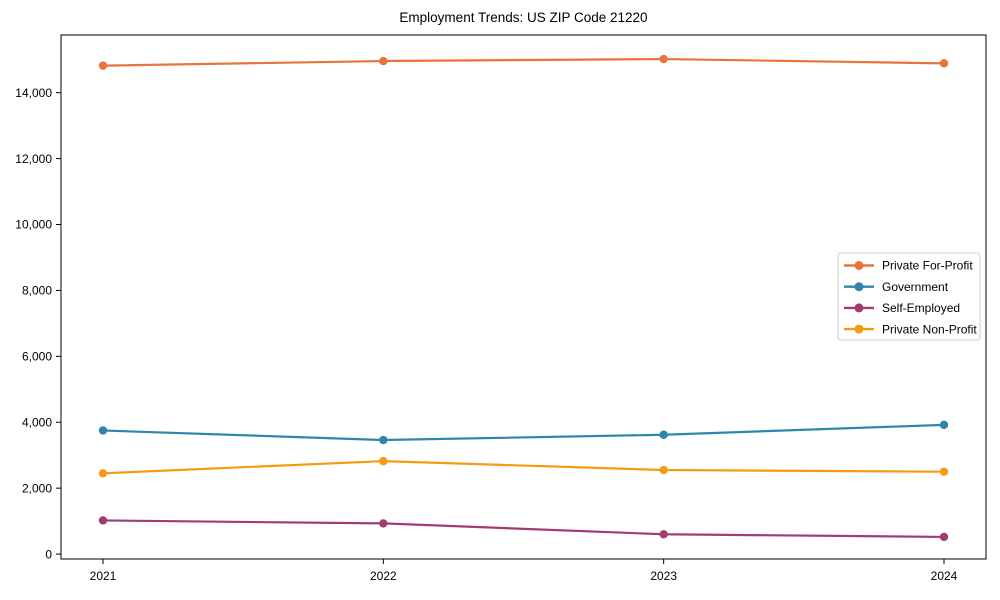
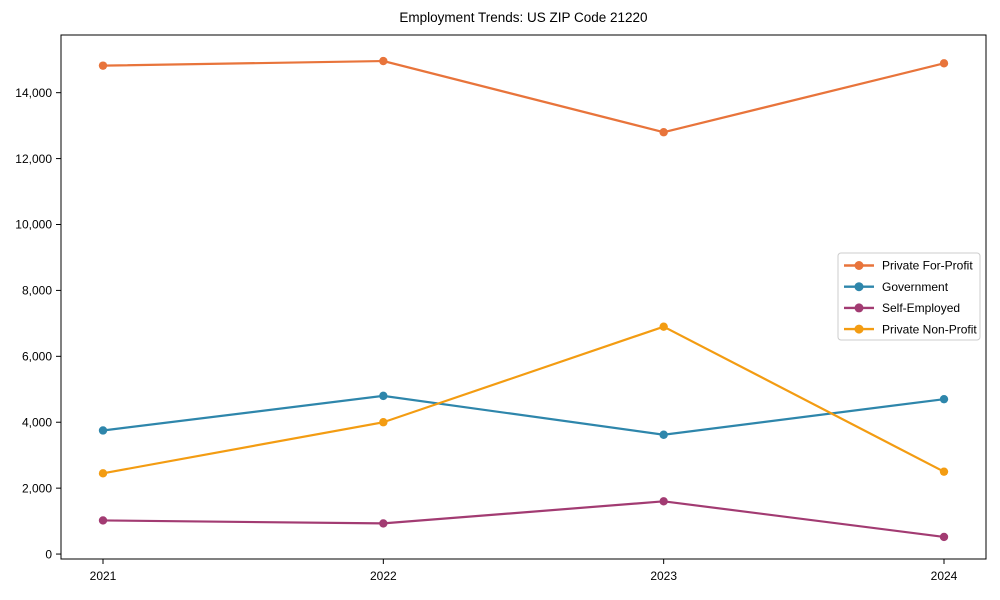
Government/2022: 3500 -> 4800
Private Non-Profit/2022: 2800 -> 4000
Private For-Profit/2023: 15000 -> 12800
Self-Employed/2023: 600 -> 1600
Private Non-Profit/2023: 2600 -> 6900
Government/2024: 3900 -> 4700
